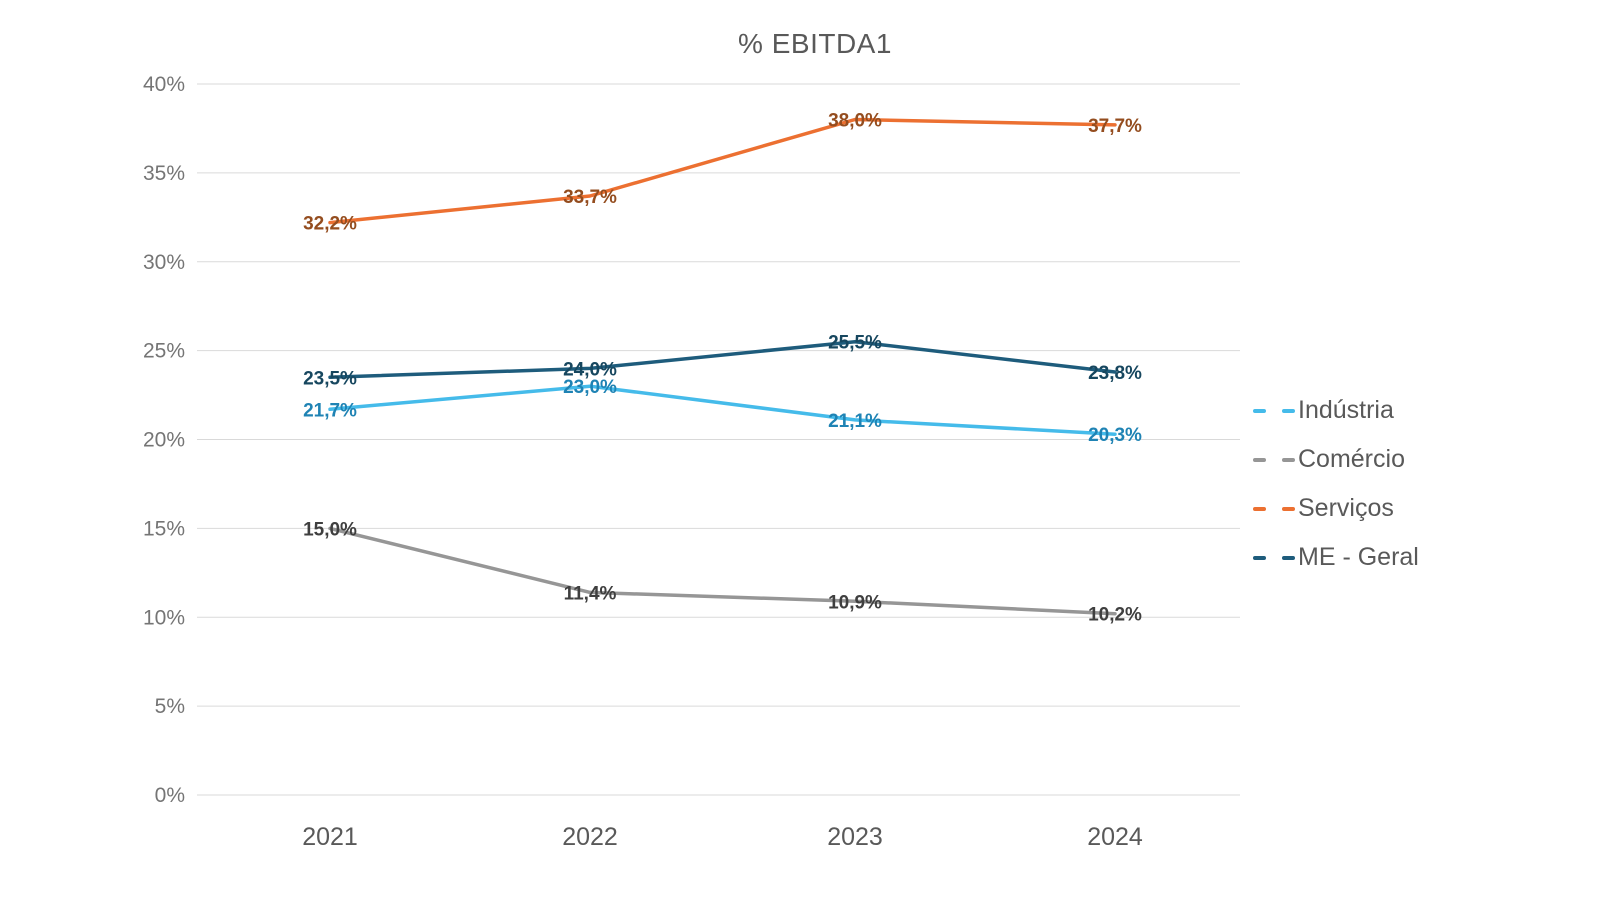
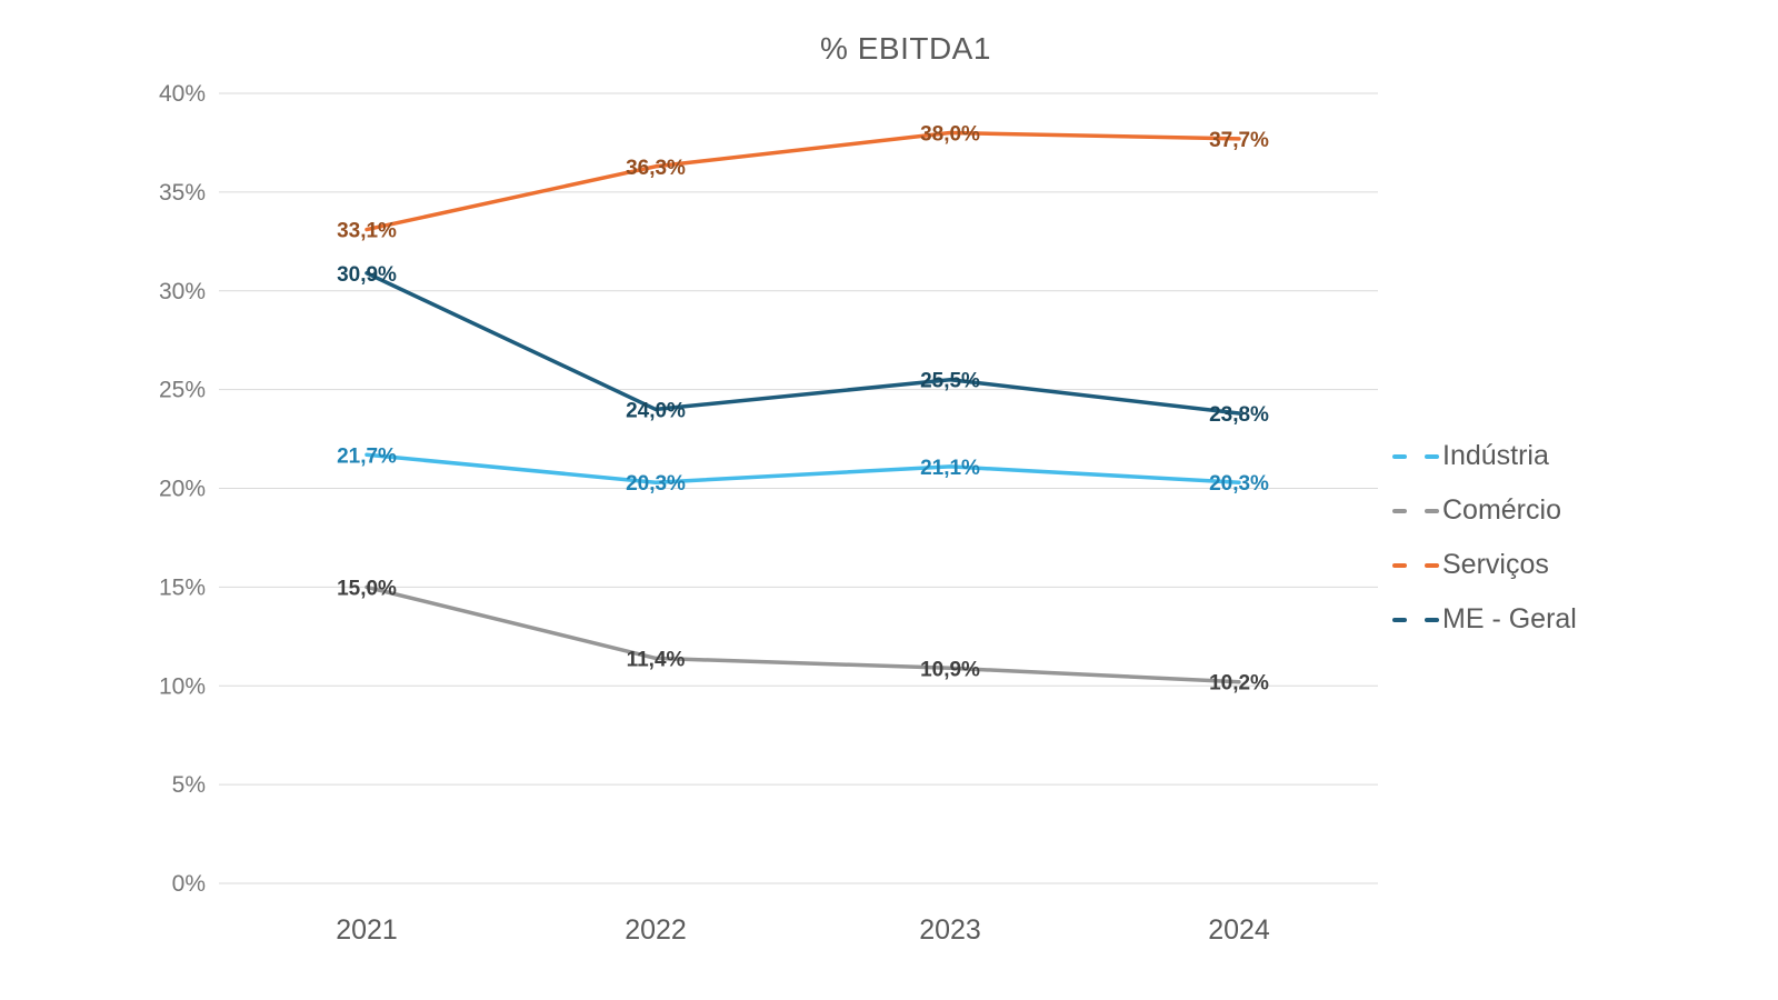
Serviços/2021: 32,2% -> 33,1%
ME - Geral/2021: 23,5% -> 30,9%
Indústria/2022: 23,0% -> 20,3%
Serviços/2022: 33,7% -> 36,3%
